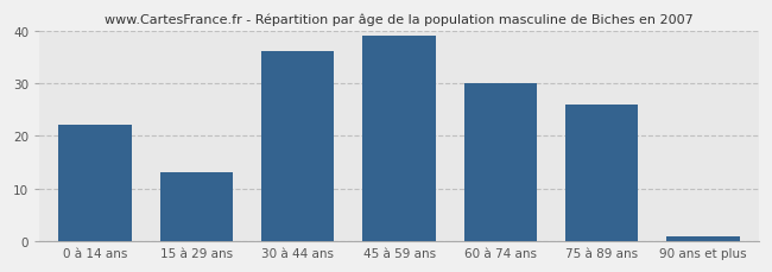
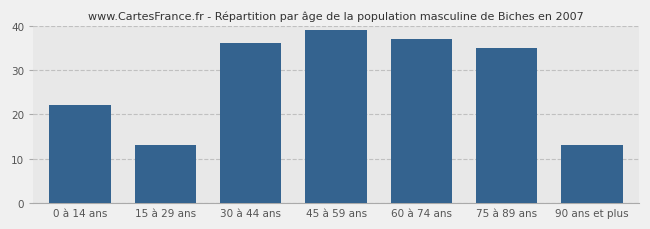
60 à 74 ans: 30 -> 37
75 à 89 ans: 26 -> 35
90 ans et plus: 1 -> 13
